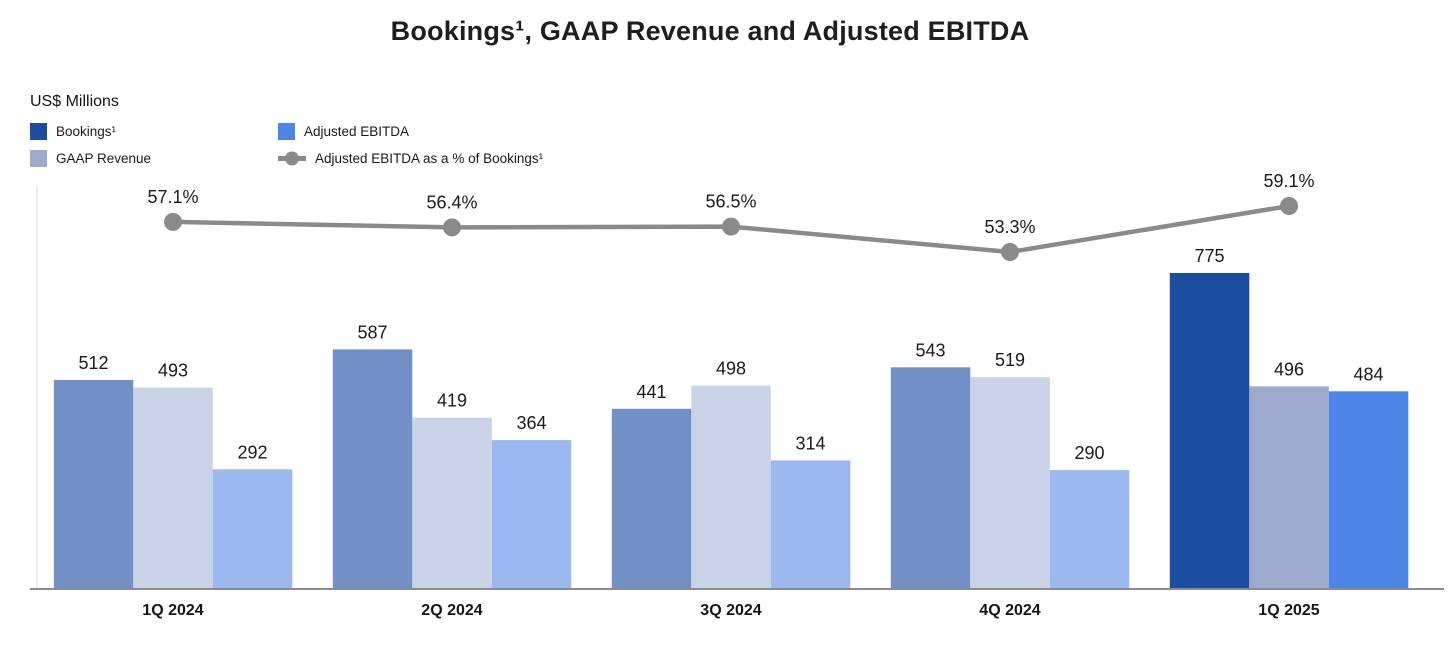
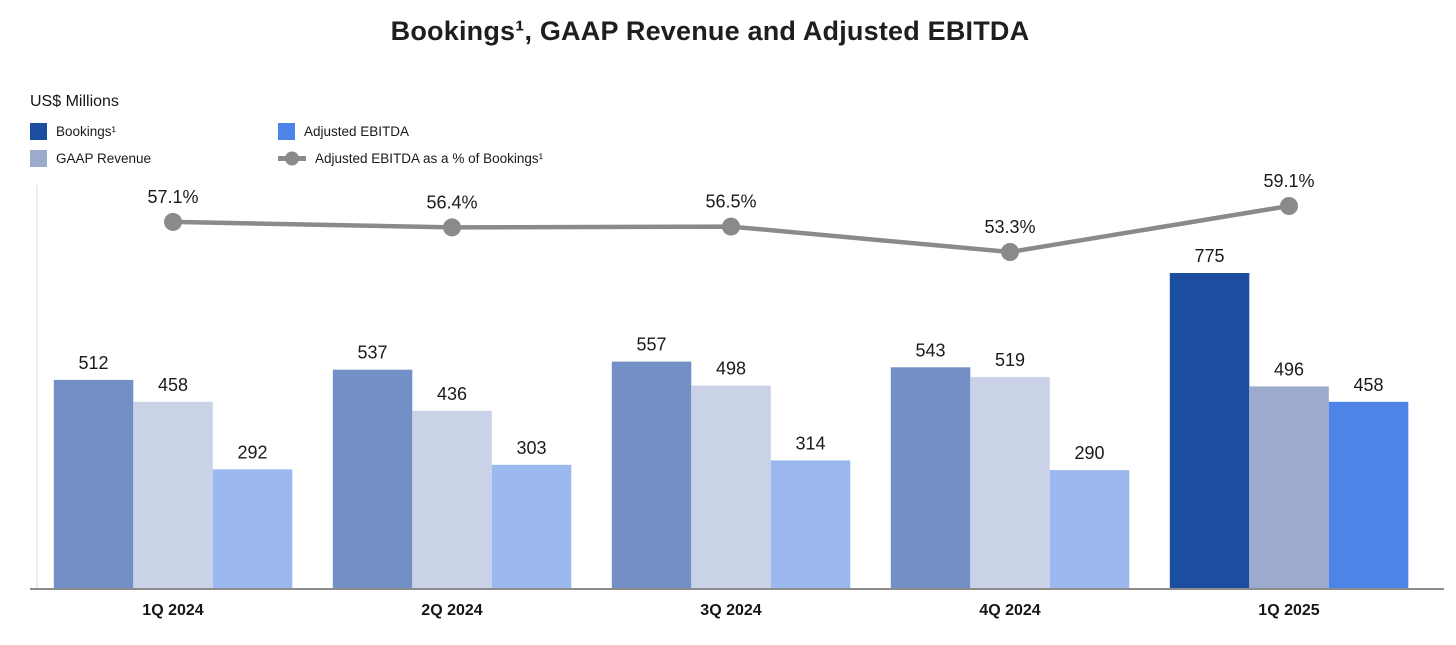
GAAP Revenue/1Q 2024: 493 -> 458
Bookings¹/2Q 2024: 587 -> 537
GAAP Revenue/2Q 2024: 419 -> 436
Adjusted EBITDA/2Q 2024: 364 -> 303
Bookings¹/3Q 2024: 441 -> 557
Adjusted EBITDA/1Q 2025: 484 -> 458
